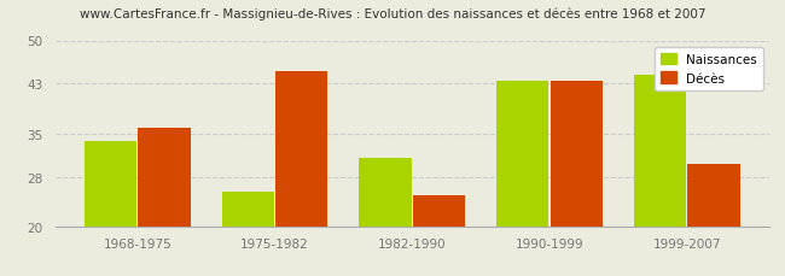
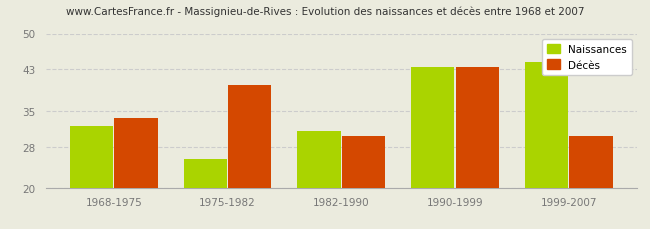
Naissances/1968-1975: 33.8 -> 32.0
Décès/1968-1975: 35.8 -> 33.5
Décès/1975-1982: 45.0 -> 40.0
Décès/1982-1990: 25.0 -> 30.0
